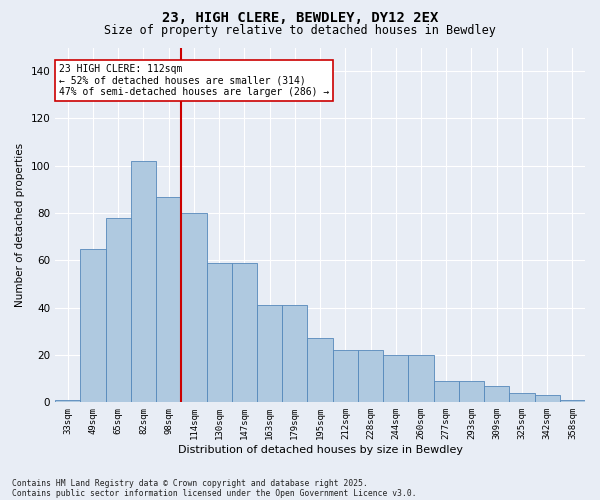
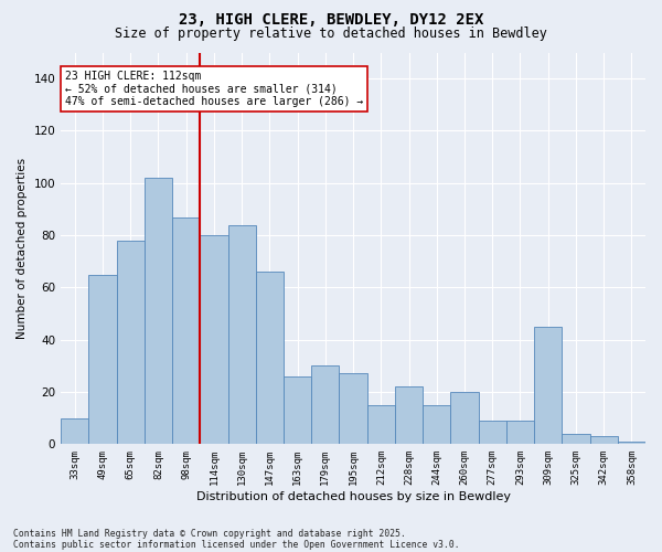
33sqm: 1 -> 10
130sqm: 59 -> 84
147sqm: 59 -> 66
163sqm: 41 -> 26
179sqm: 41 -> 30
212sqm: 22 -> 15
244sqm: 20 -> 15
309sqm: 7 -> 45
